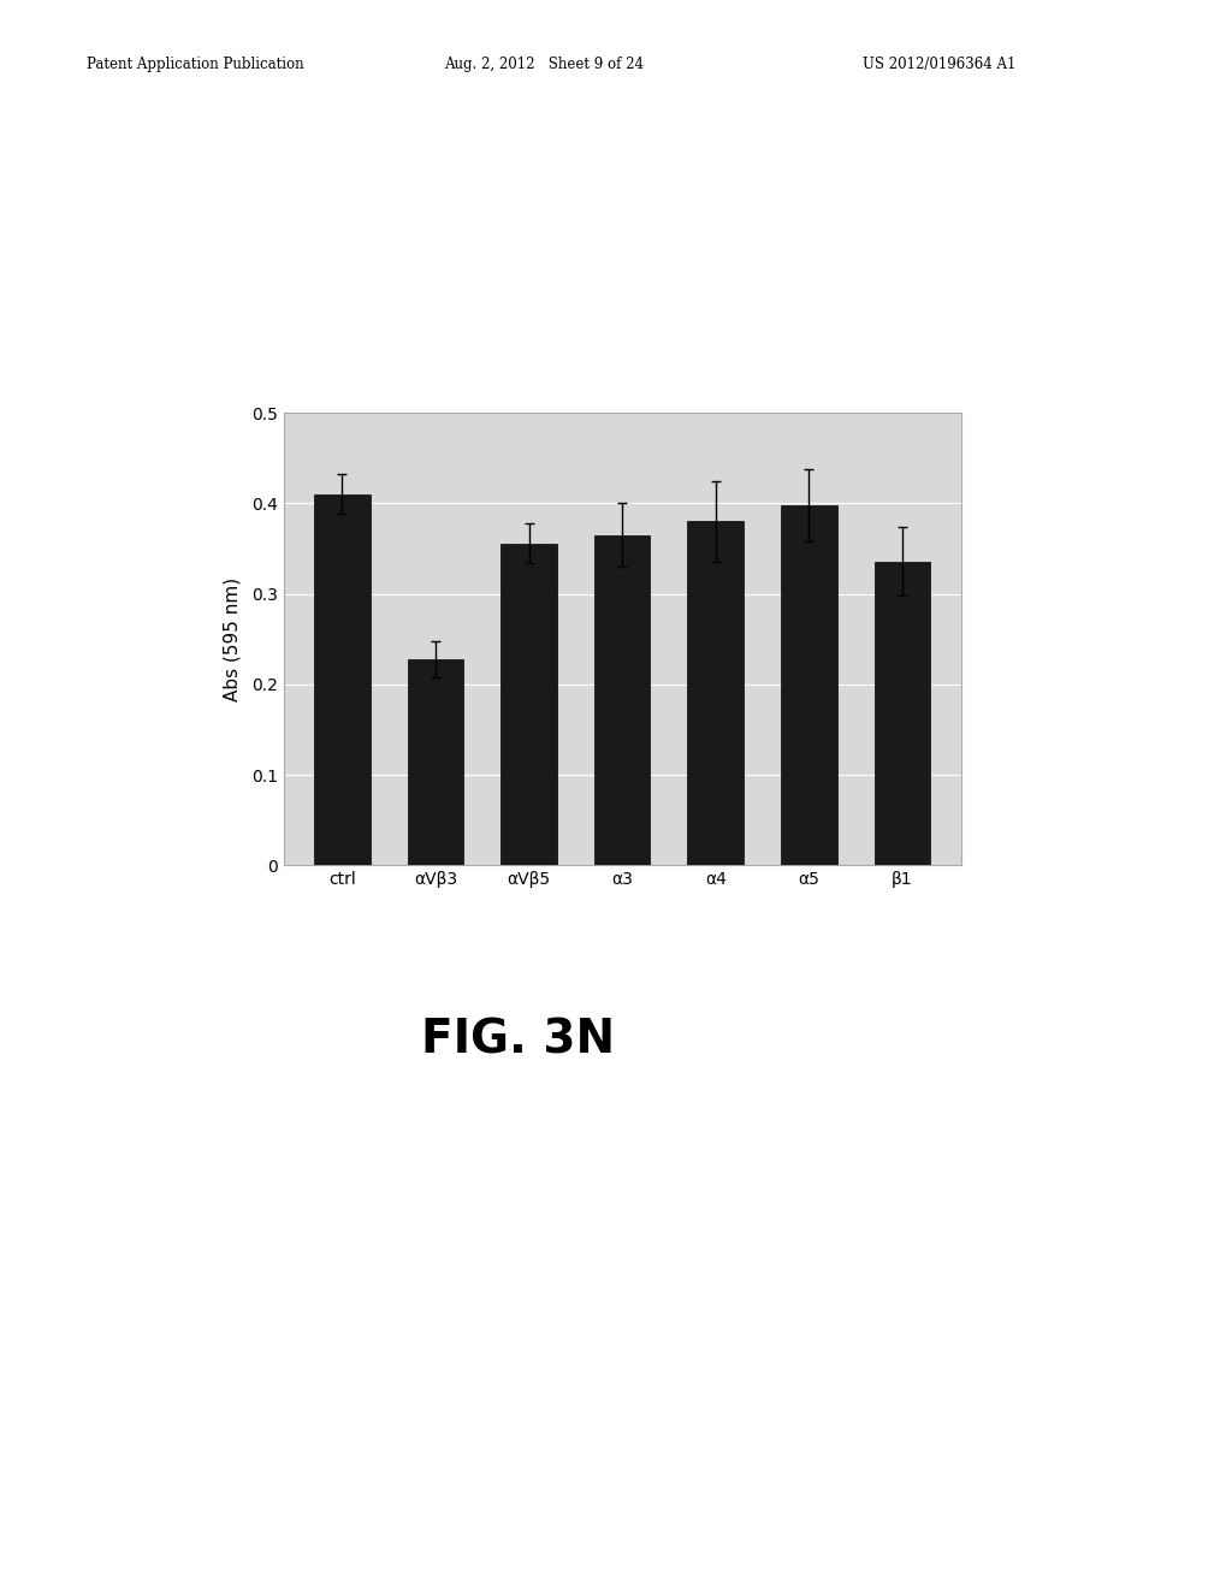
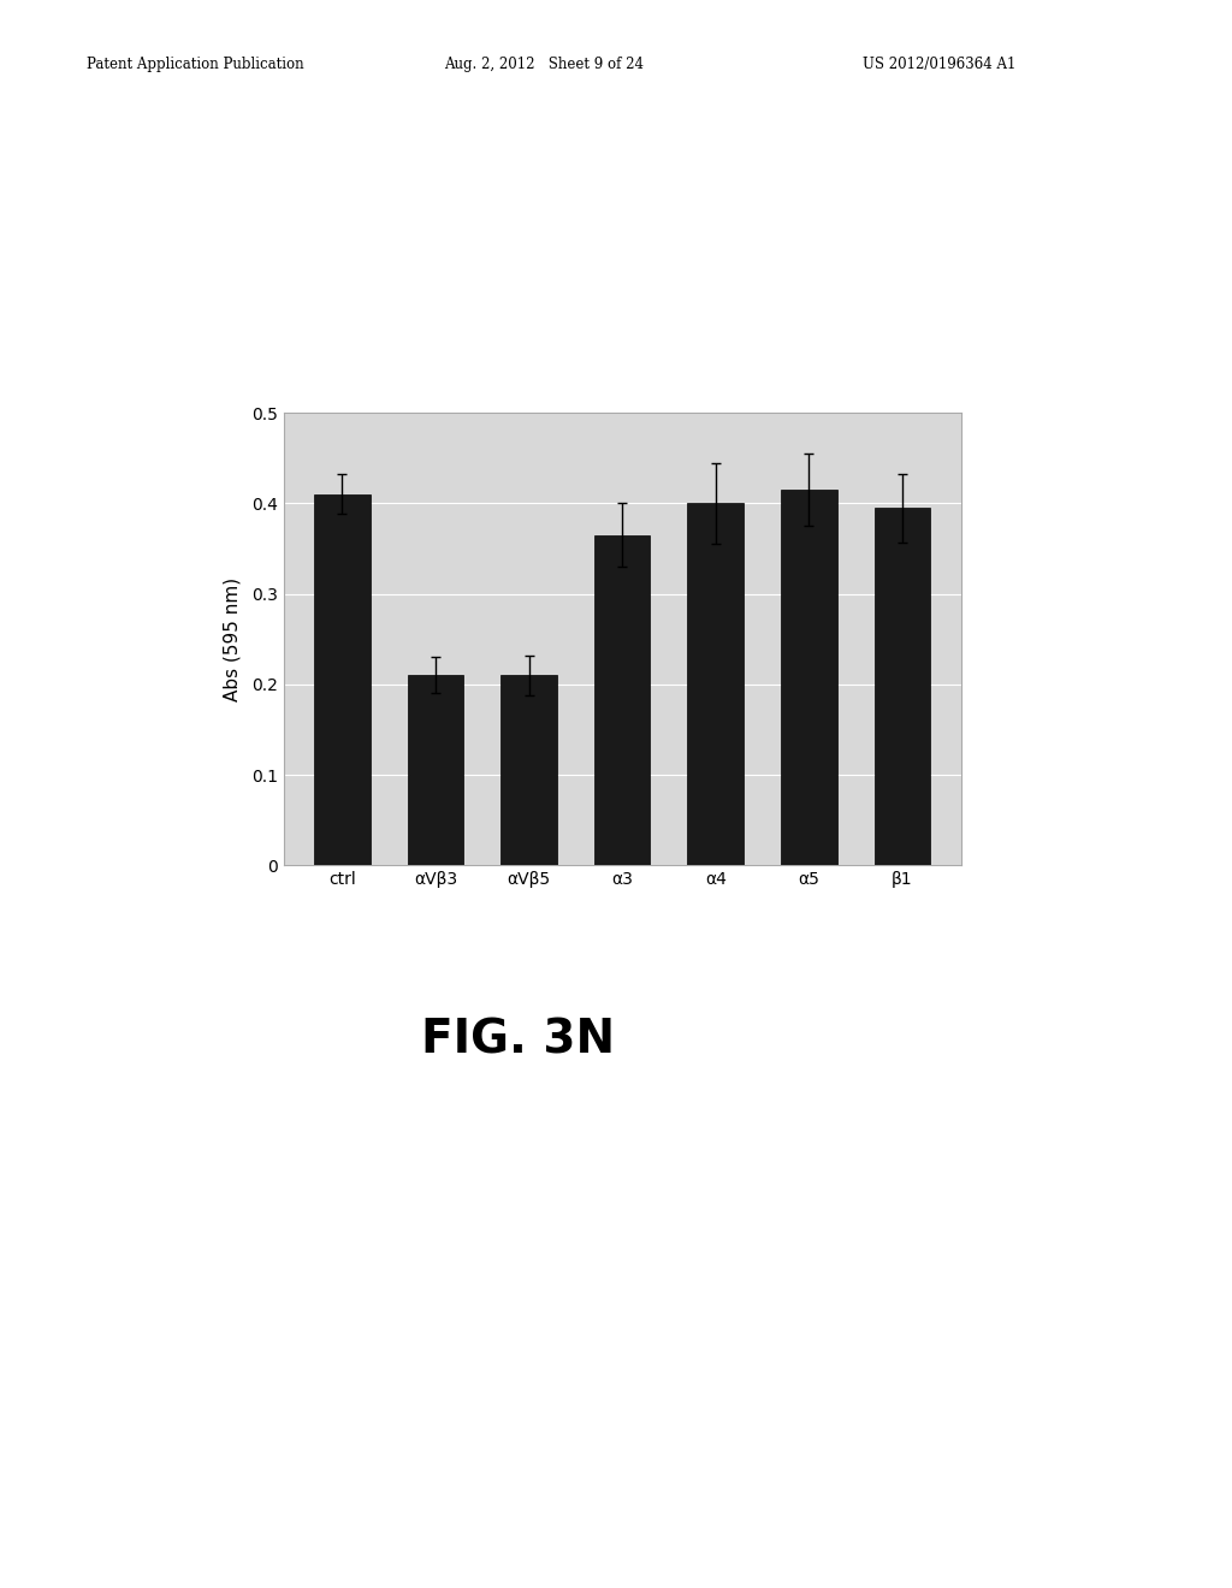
αVβ3: 0.228 -> 0.210
αVβ5: 0.356 -> 0.210
α4: 0.380 -> 0.400
α5: 0.398 -> 0.415
β1: 0.336 -> 0.395
